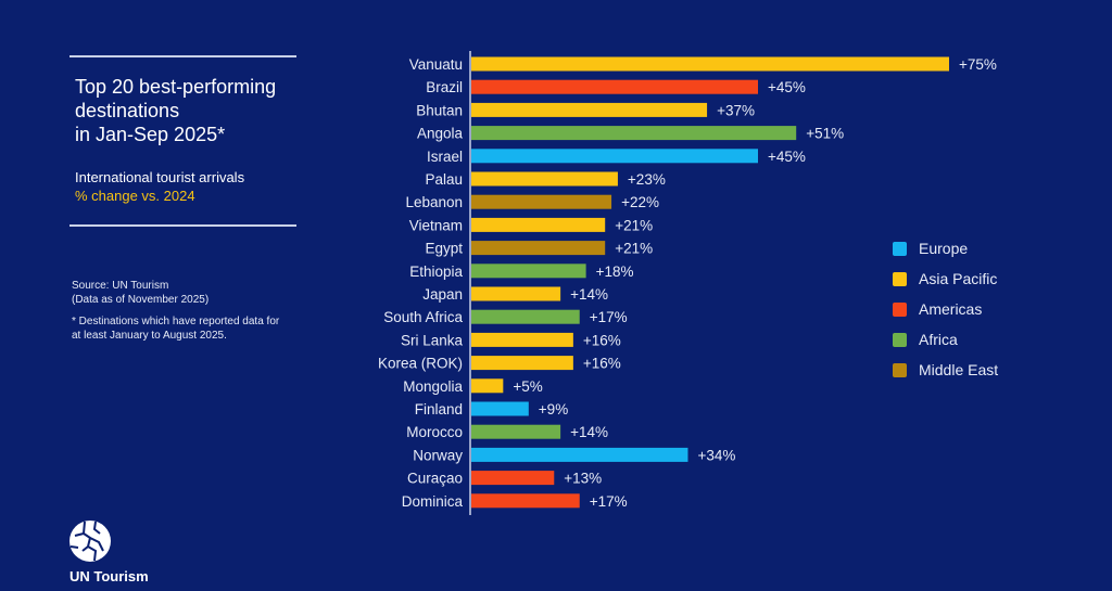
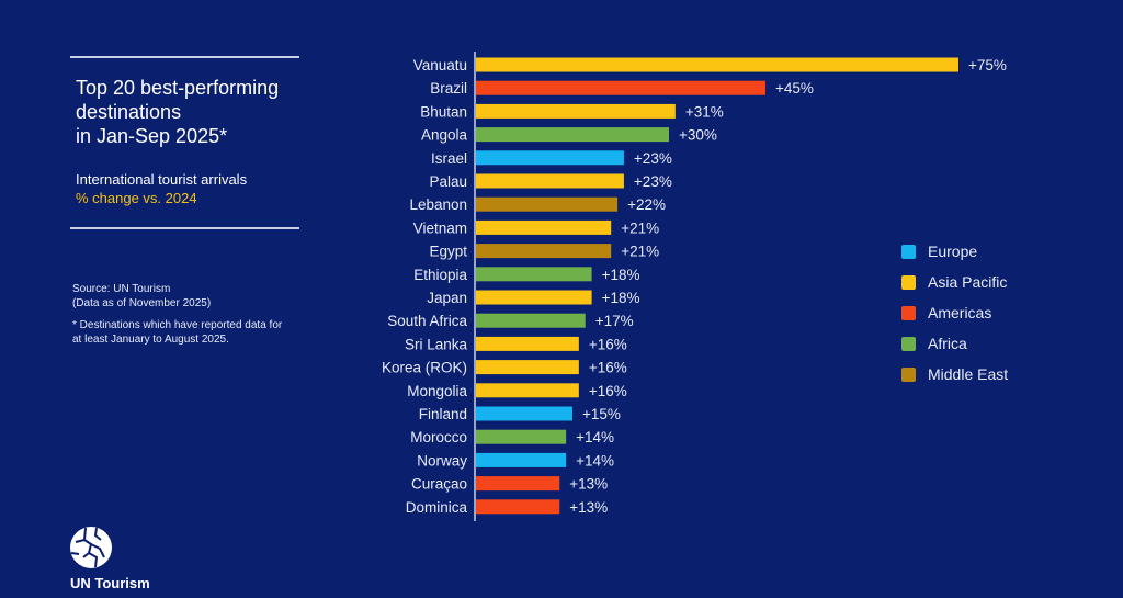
Bhutan: +37% -> +31%
Angola: +51% -> +30%
Israel: +45% -> +23%
Japan: +14% -> +18%
Mongolia: +5% -> +16%
Finland: +9% -> +15%
Norway: +34% -> +14%
Dominica: +17% -> +13%
